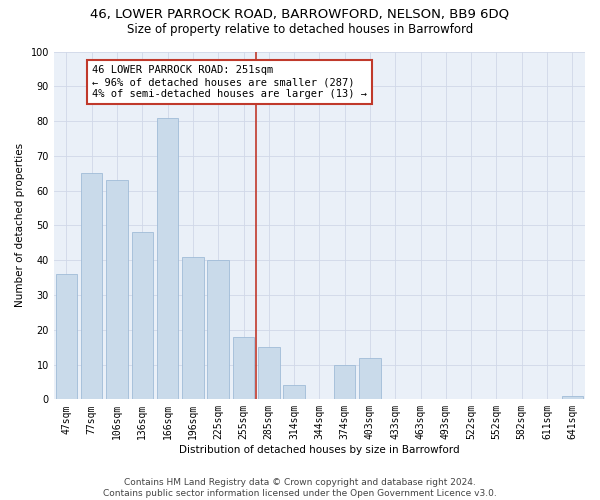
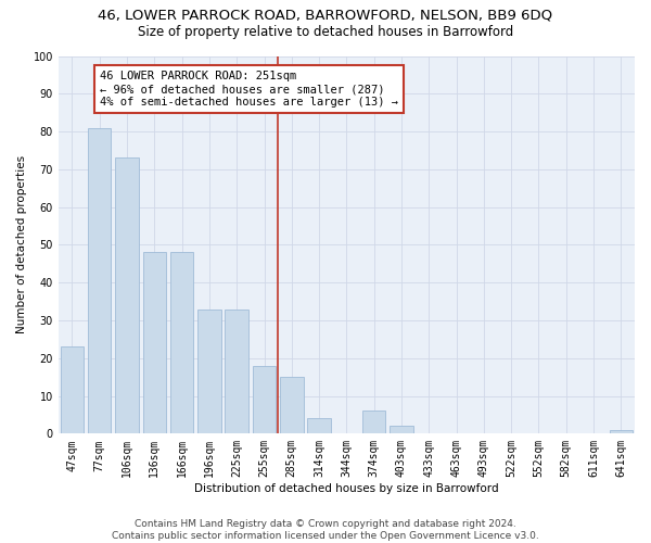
47sqm: 36 -> 23
77sqm: 65 -> 81
106sqm: 63 -> 73
166sqm: 81 -> 48
196sqm: 41 -> 33
225sqm: 40 -> 33
374sqm: 10 -> 6
403sqm: 12 -> 2
